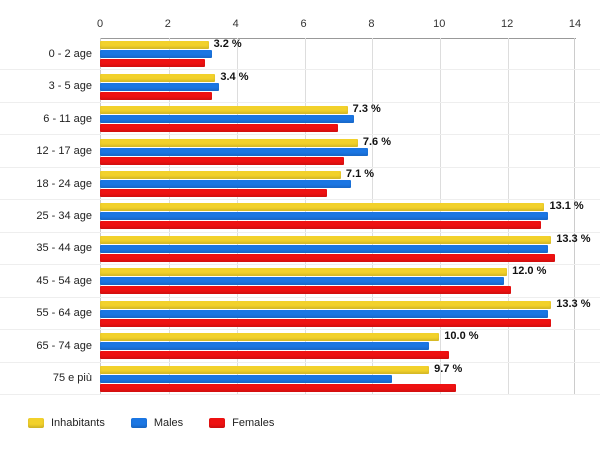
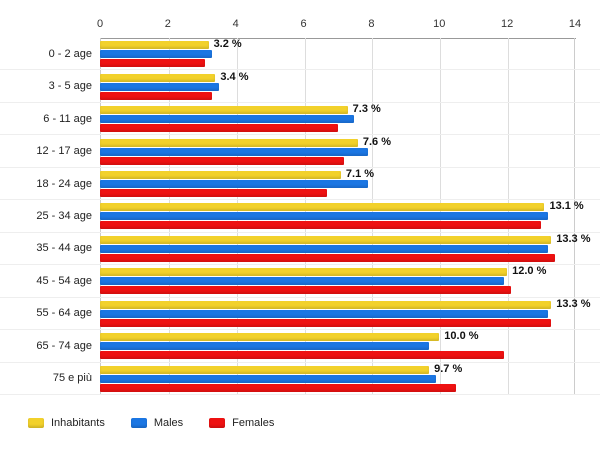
Males/18 - 24 age: 7.4 -> 7.9
Females/65 - 74 age: 10.3 -> 11.9
Males/75 e più: 8.6 -> 9.9
